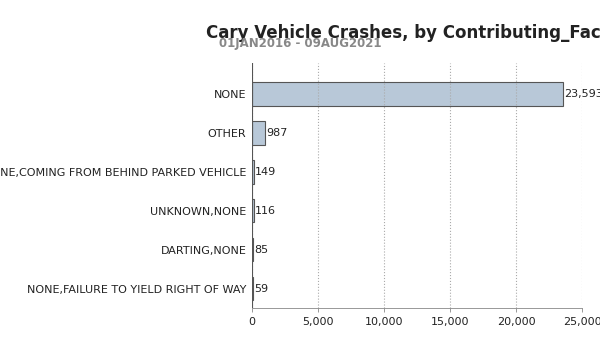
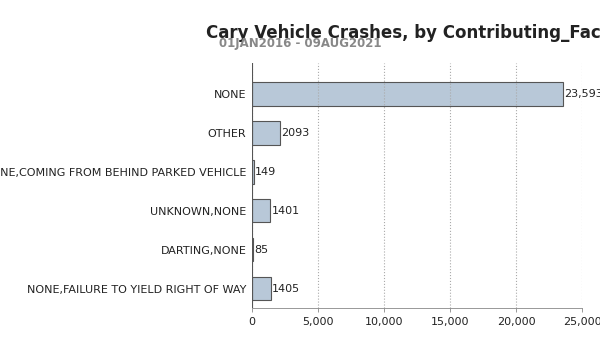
OTHER: 987 -> 2093
UNKNOWN,NONE: 116 -> 1401
NONE,FAILURE TO YIELD RIGHT OF WAY: 59 -> 1405
